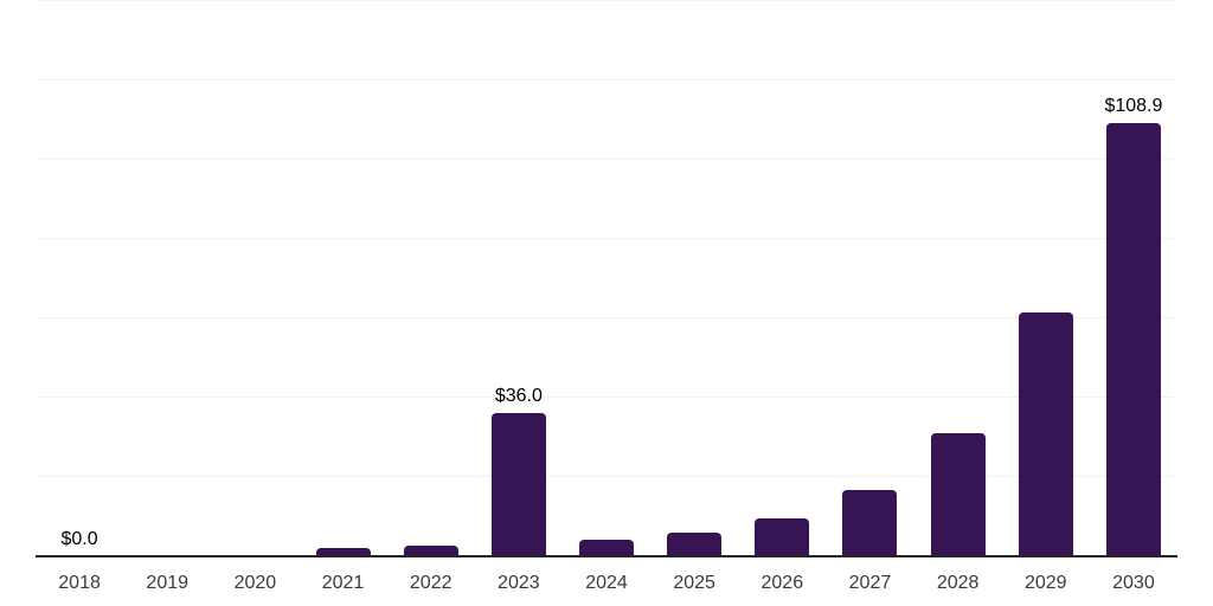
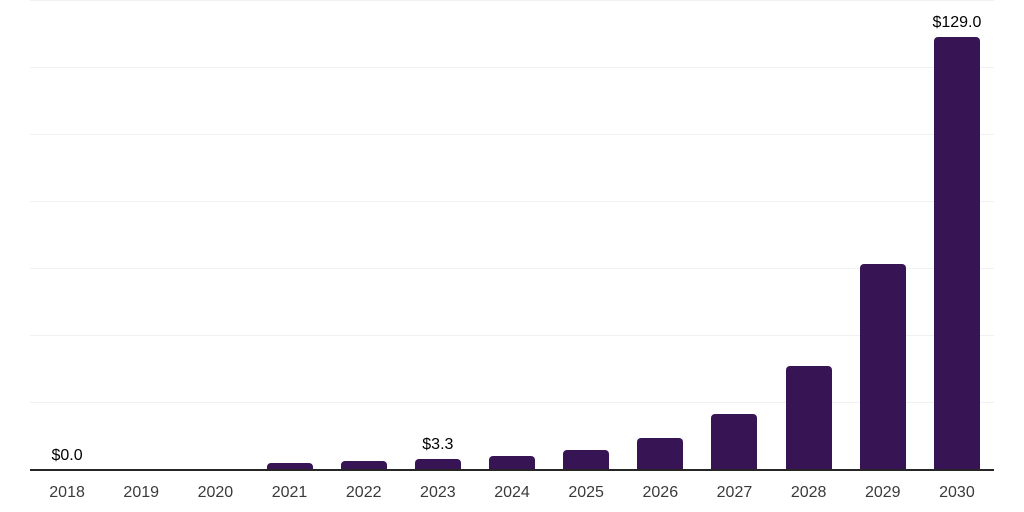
2023: $36.0 -> $3.3
2030: $108.9 -> $129.0
